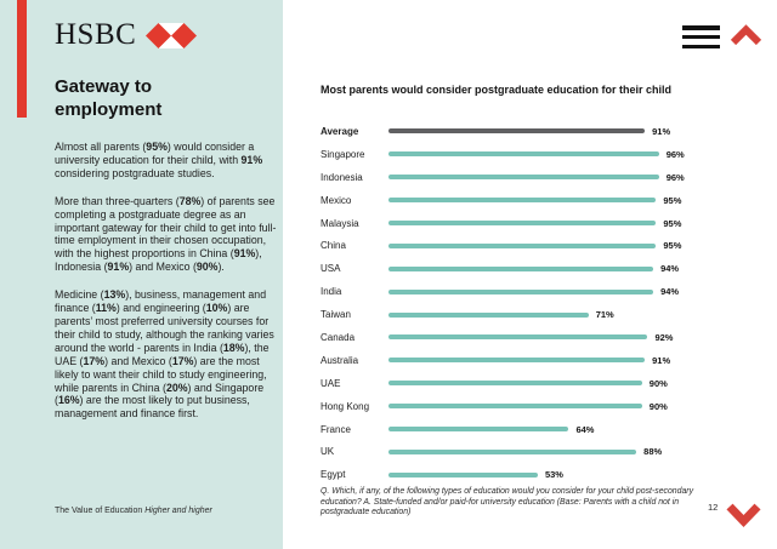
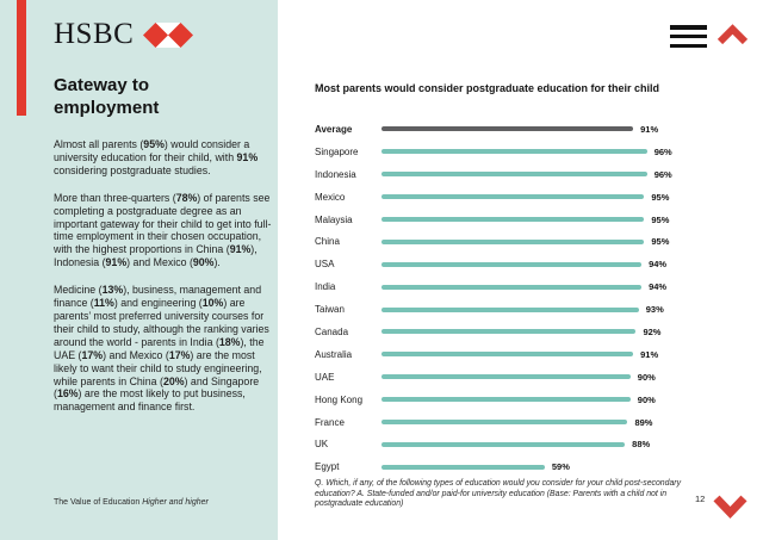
Taiwan: 71% -> 93%
France: 64% -> 89%
Egypt: 53% -> 59%
